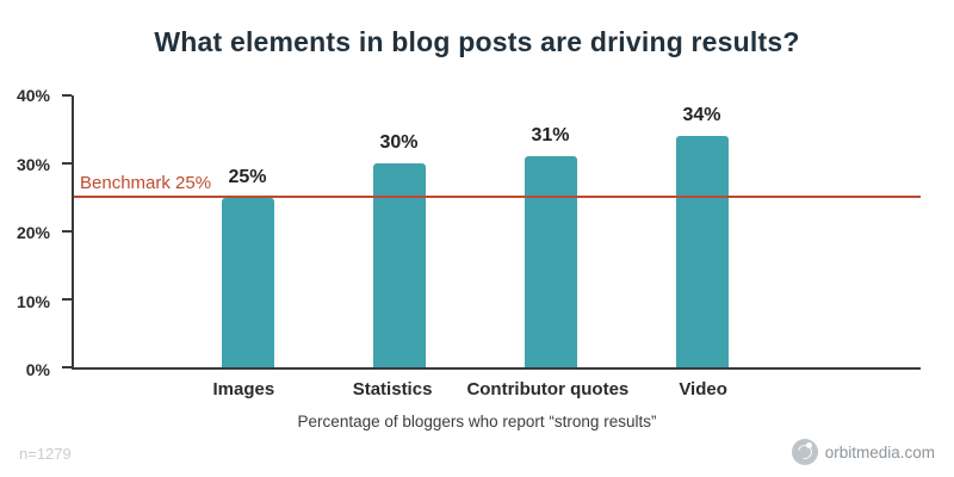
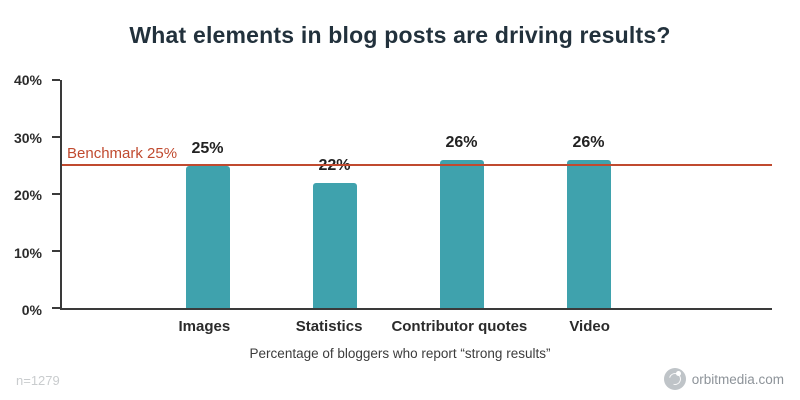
Statistics: 30% -> 22%
Contributor quotes: 31% -> 26%
Video: 34% -> 26%
